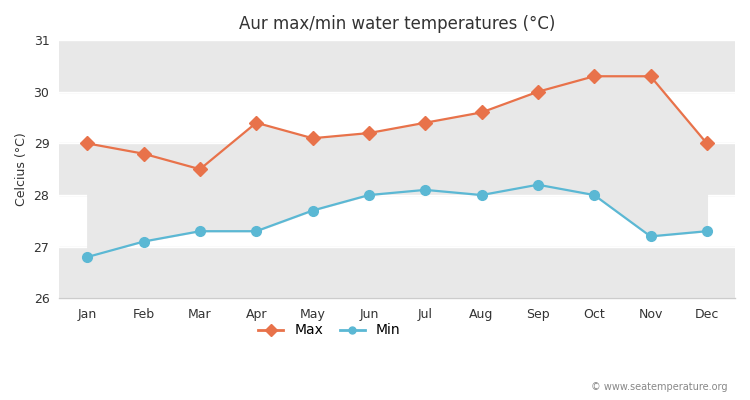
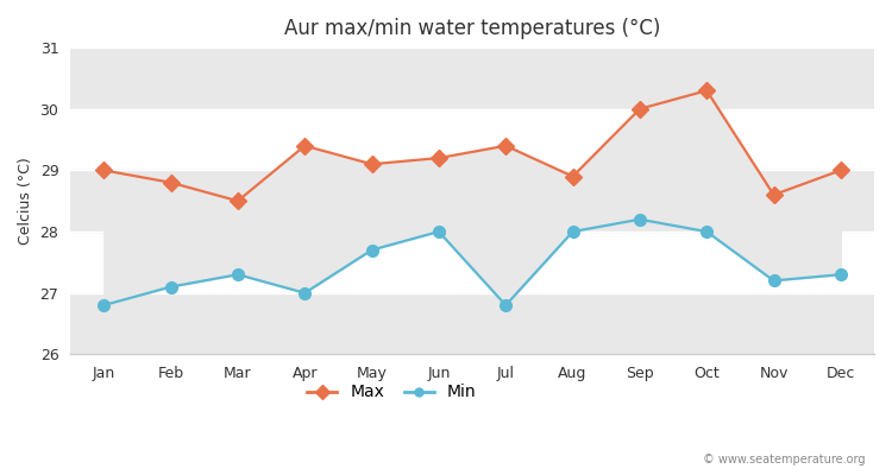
Min/Apr: 27.3 -> 27.0
Min/Jul: 28.1 -> 26.8
Max/Aug: 29.6 -> 28.9
Max/Nov: 30.3 -> 28.6
